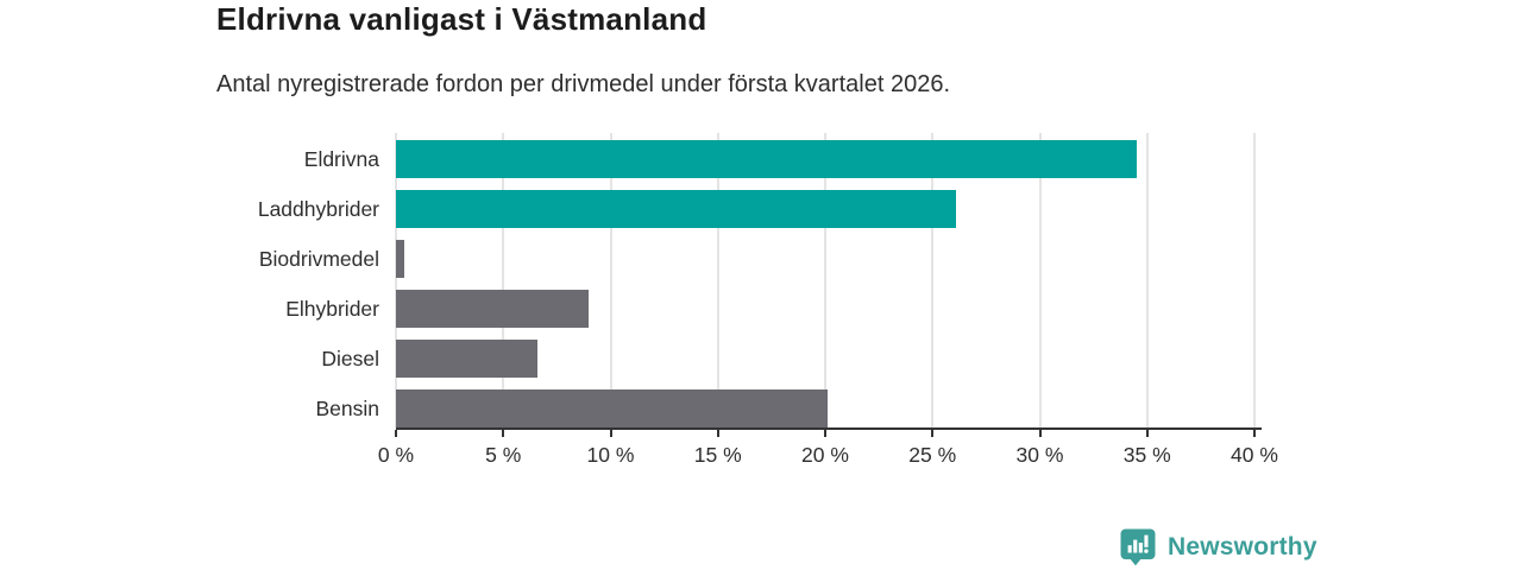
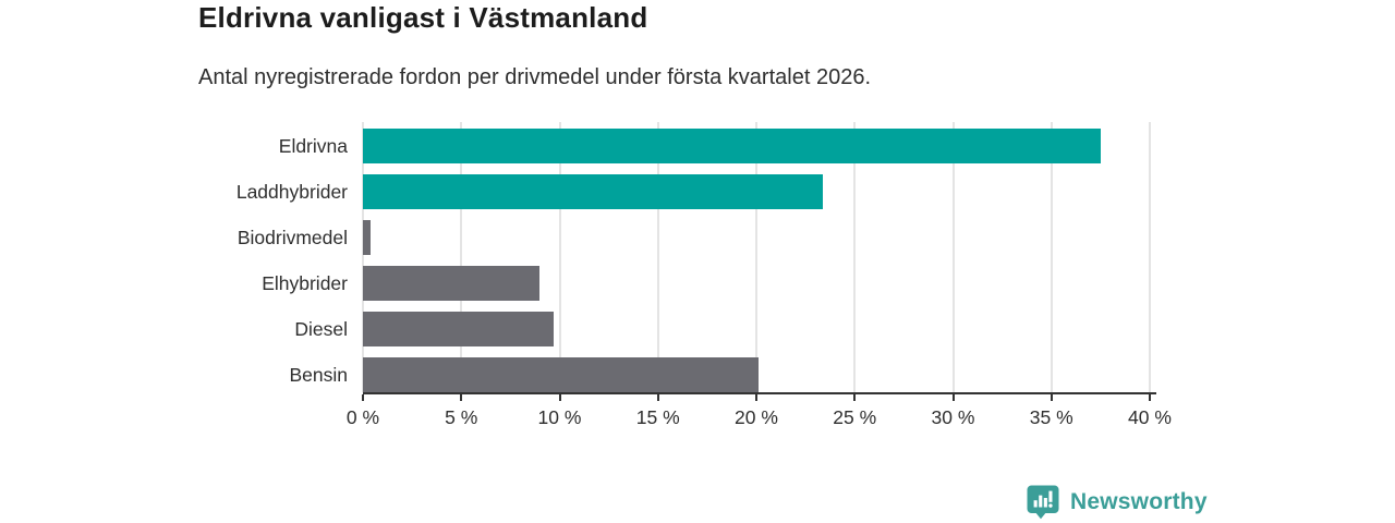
Eldrivna: 34.5% -> 37.5%
Laddhybrider: 26.1% -> 23.4%
Diesel: 6.6% -> 9.7%
